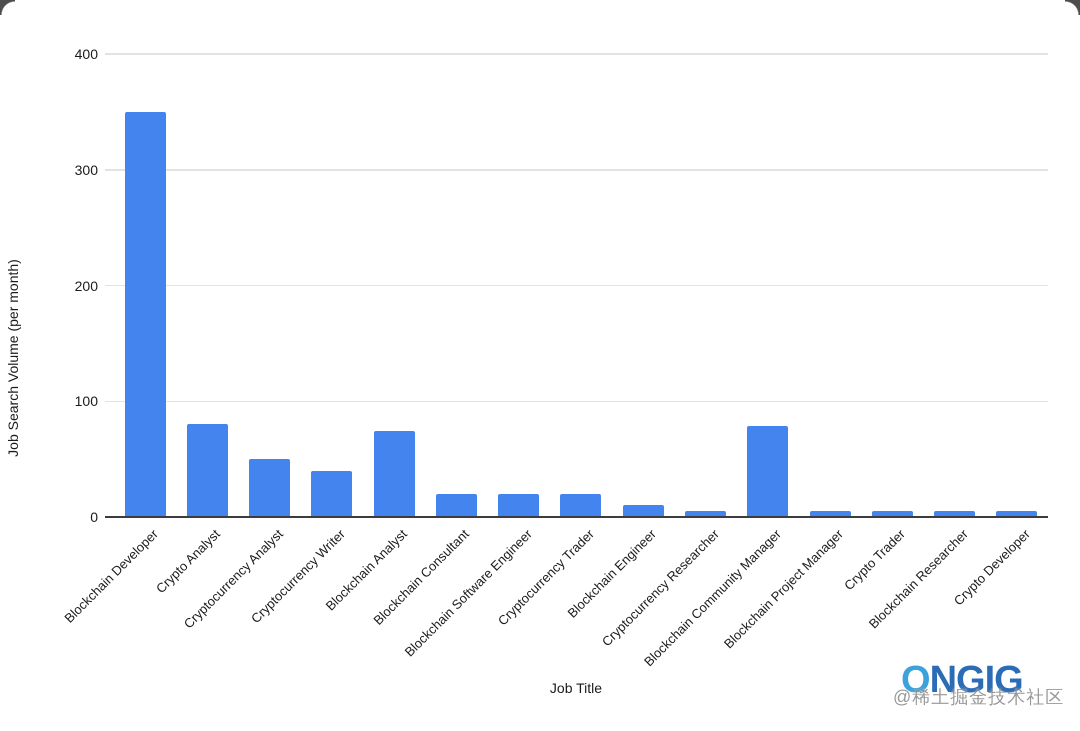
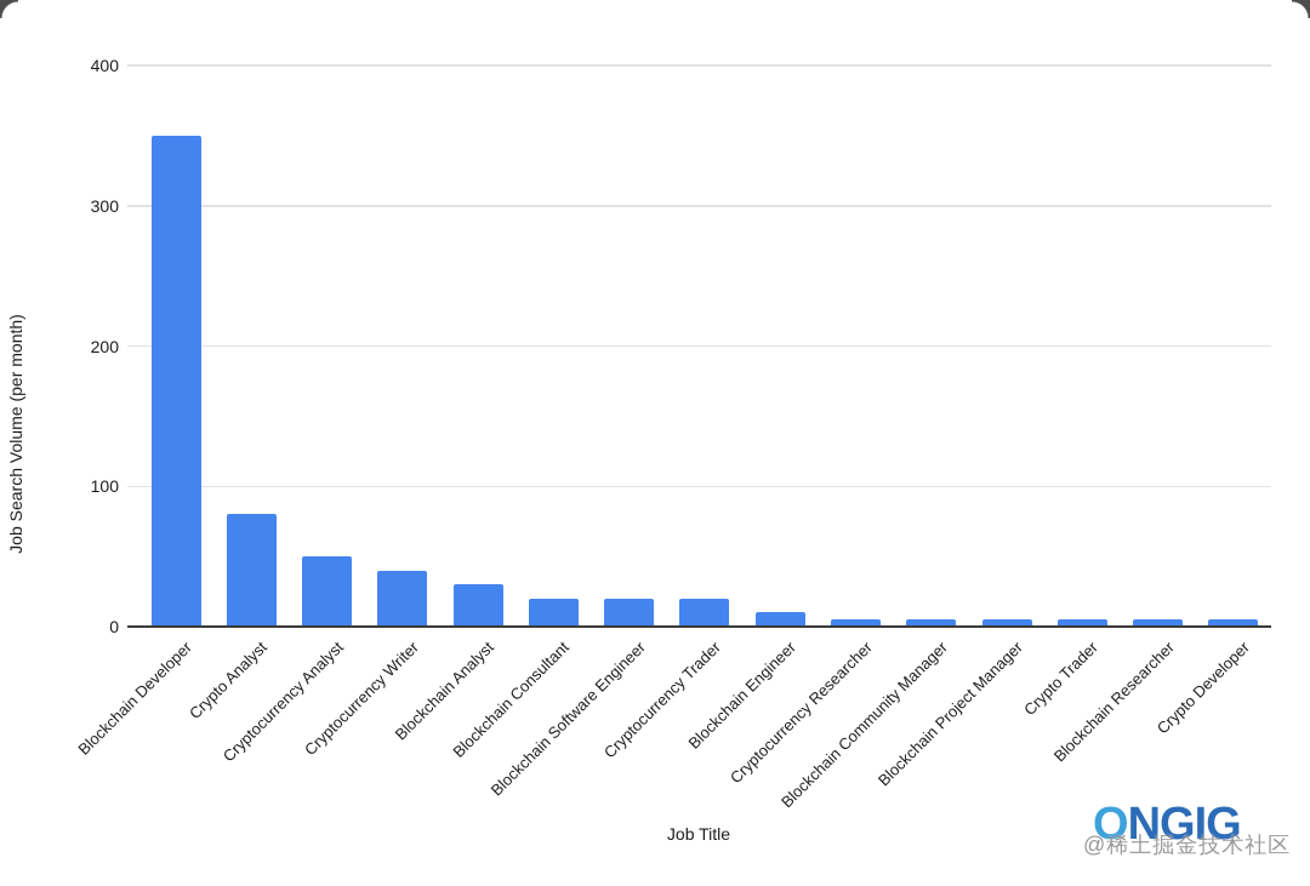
Blockchain Analyst: 74 -> 30
Blockchain Community Manager: 79 -> 5
